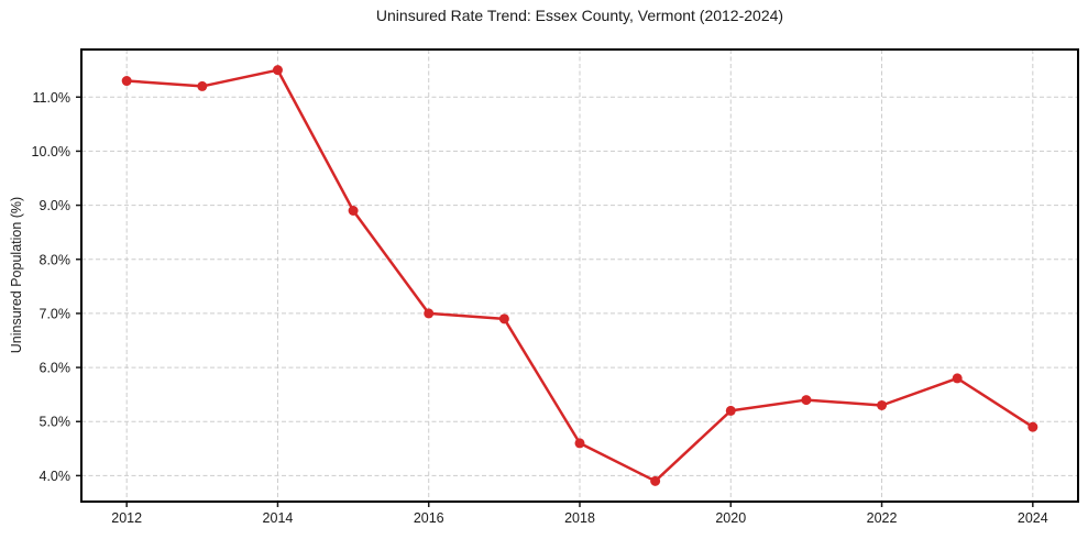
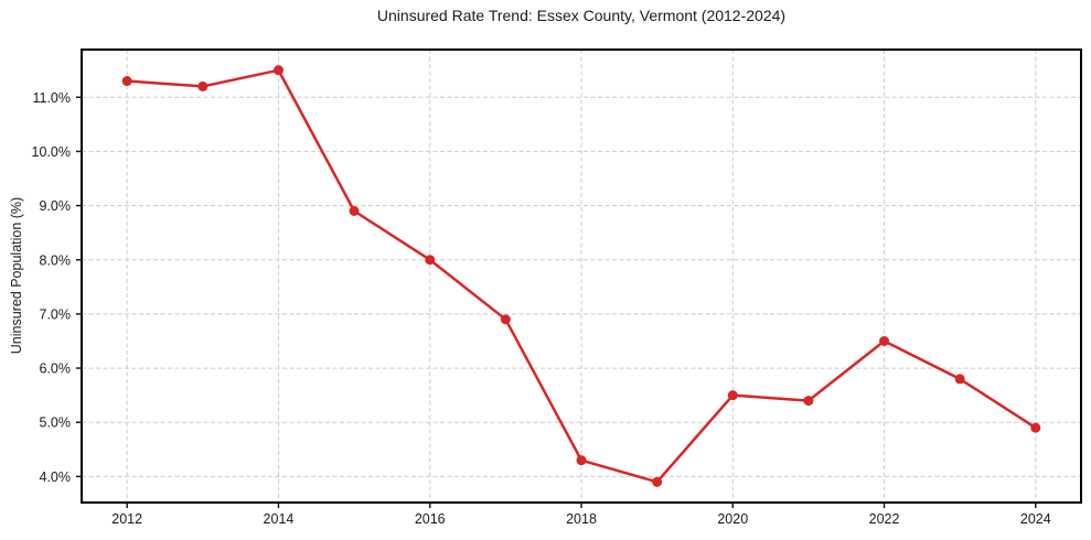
2016: 7.0% -> 8.0%
2018: 4.6% -> 4.3%
2020: 5.2% -> 5.5%
2022: 5.3% -> 6.5%
